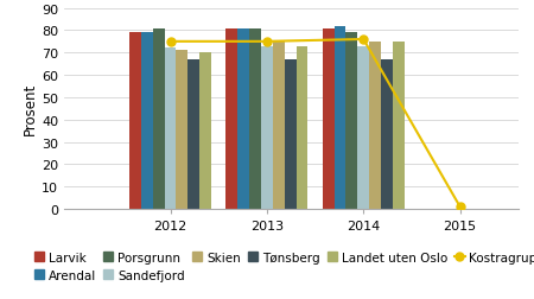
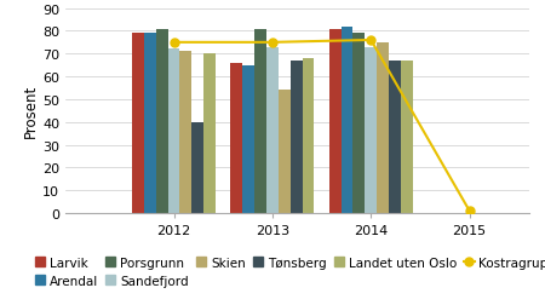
Tønsberg/2012: 67 -> 40
Larvik/2013: 81 -> 66
Arendal/2013: 81 -> 65
Skien/2013: 75 -> 54
Landet uten Oslo/2013: 73 -> 68
Landet uten Oslo/2014: 75 -> 67
